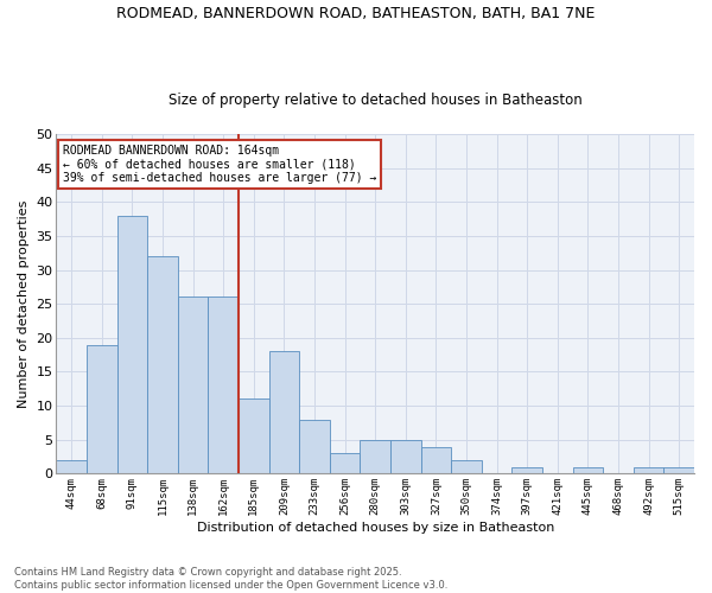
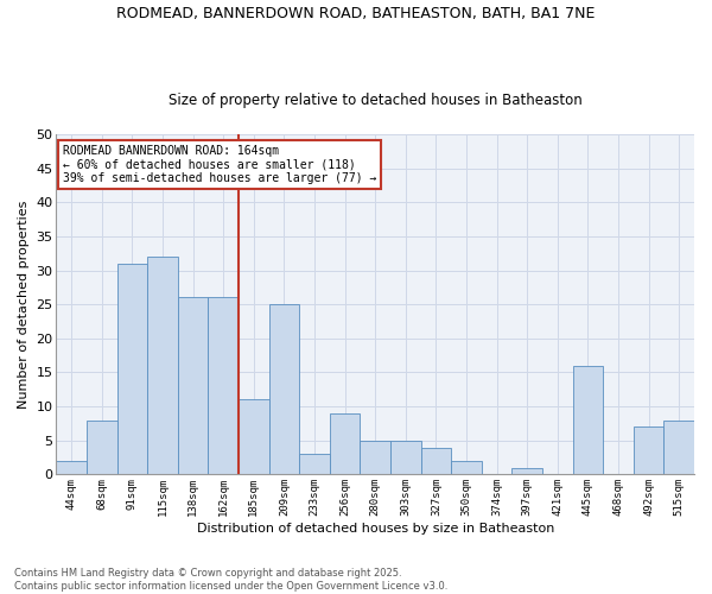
68sqm: 19 -> 8
91sqm: 38 -> 31
209sqm: 18 -> 25
233sqm: 8 -> 3
256sqm: 3 -> 9
445sqm: 1 -> 16
492sqm: 1 -> 7
515sqm: 1 -> 8
